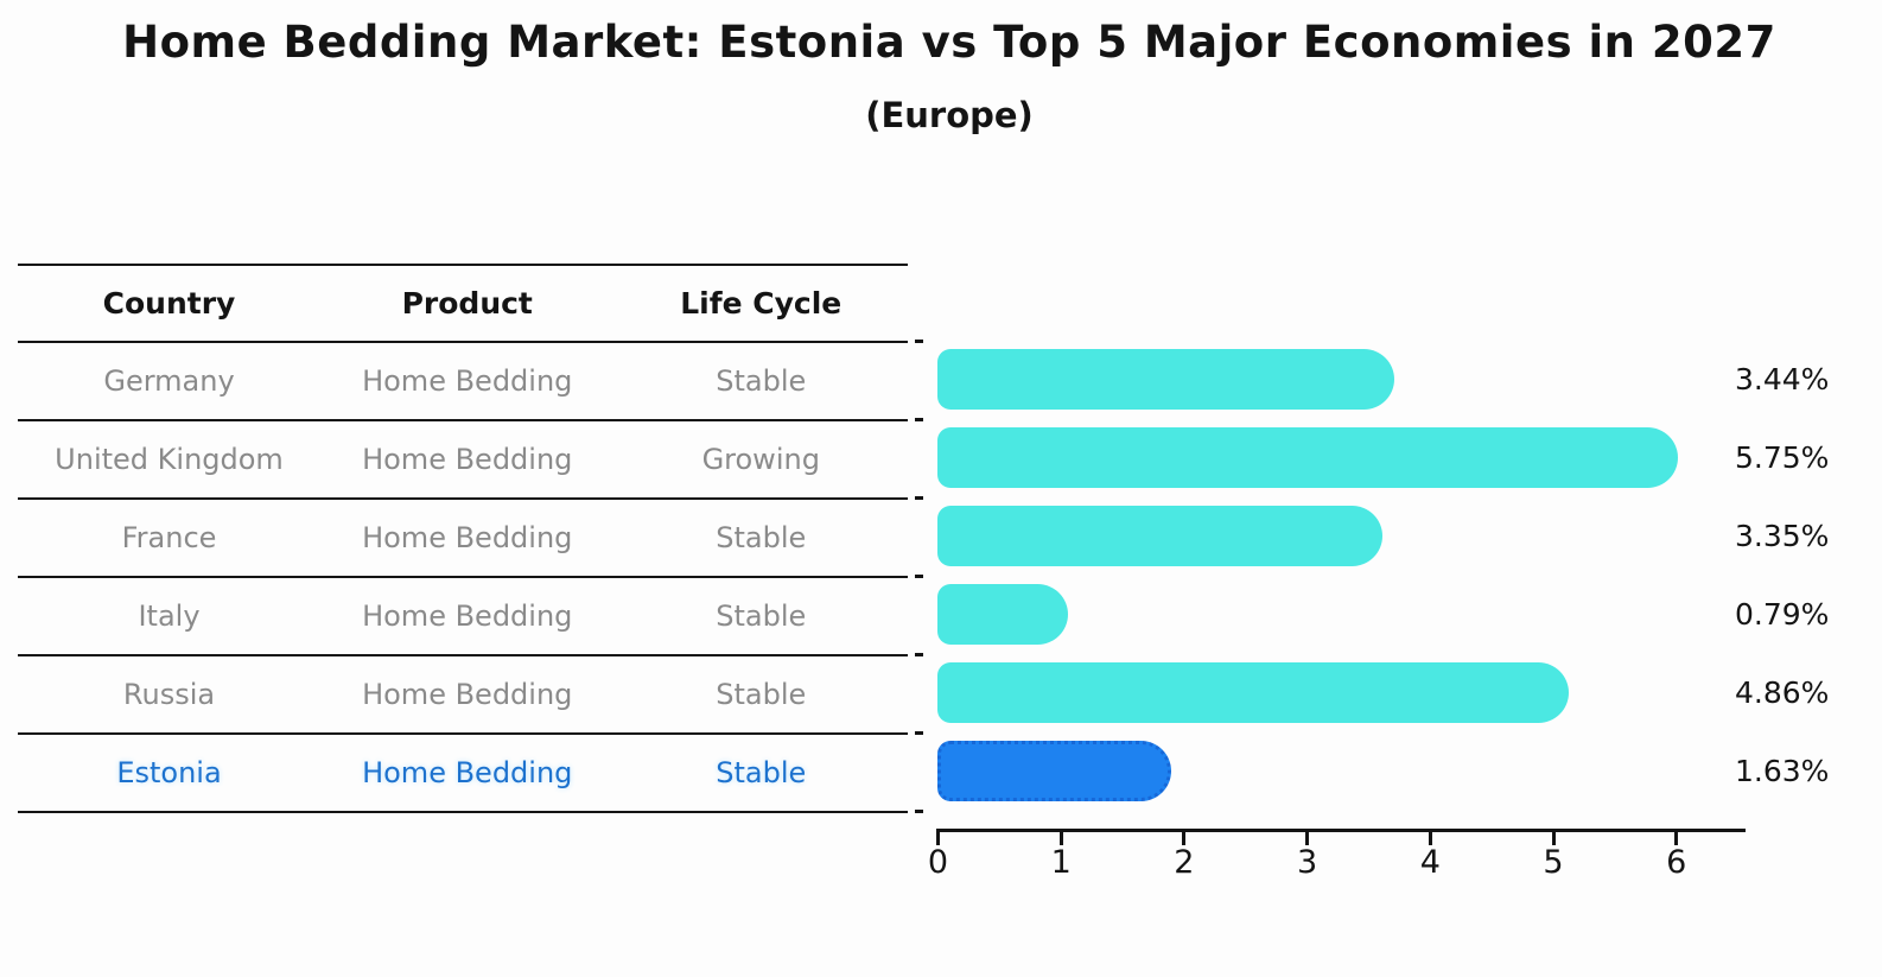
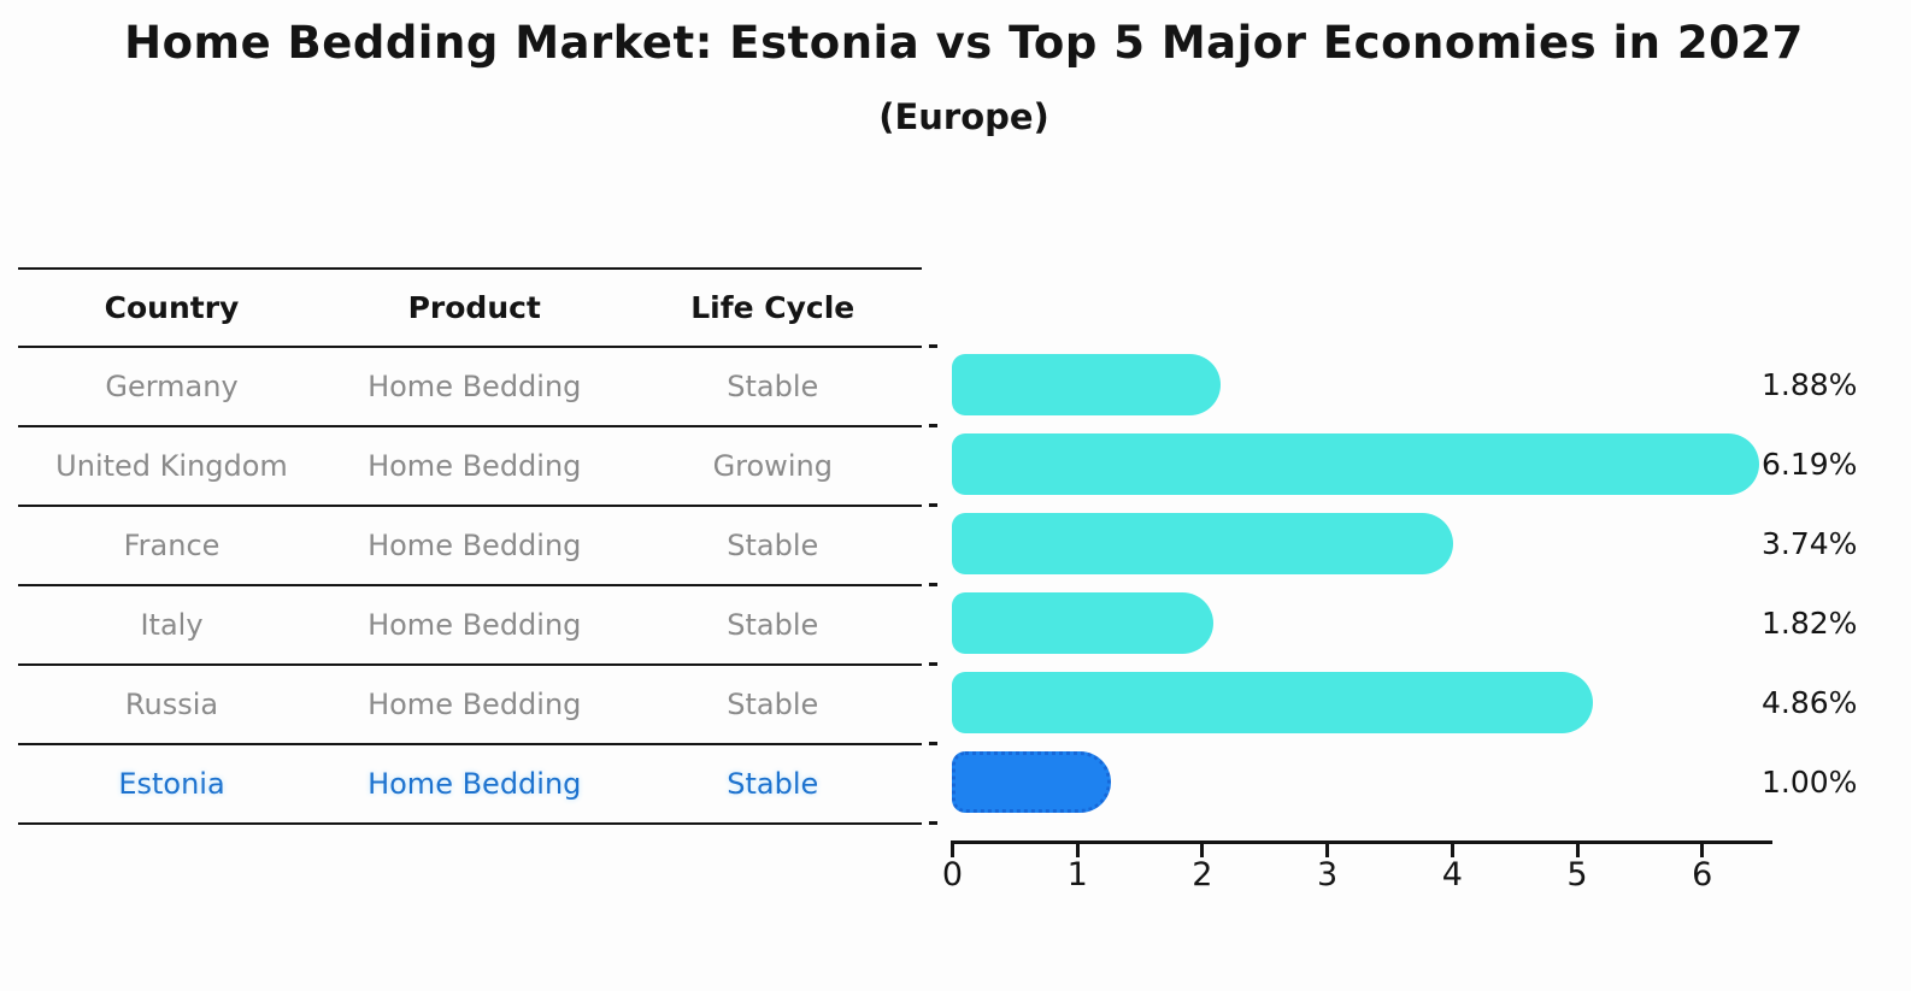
Germany: 3.44% -> 1.88%
United Kingdom: 5.75% -> 6.19%
France: 3.35% -> 3.74%
Italy: 0.79% -> 1.82%
Estonia: 1.63% -> 1.00%
